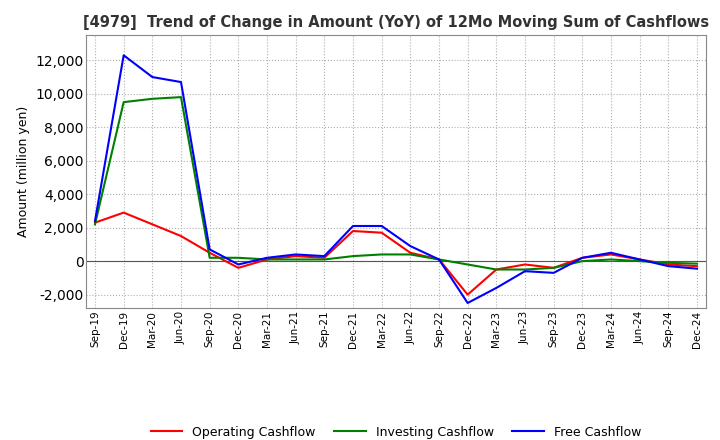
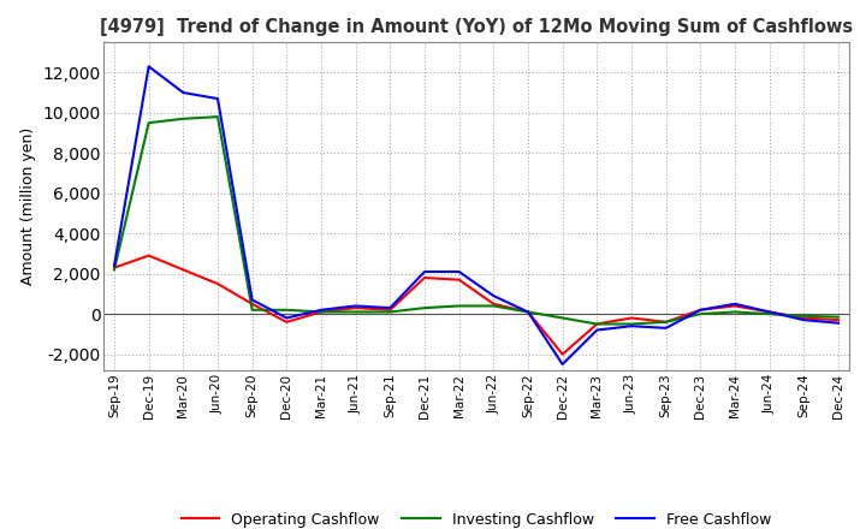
Free Cashflow/Mar-23: -1,600 -> -800
